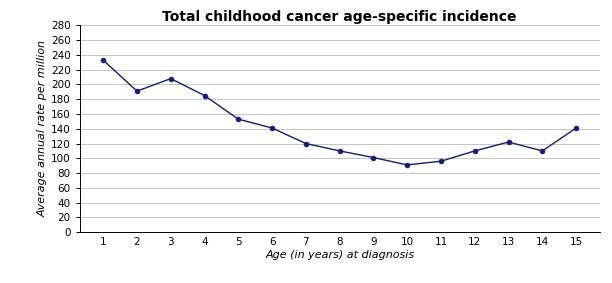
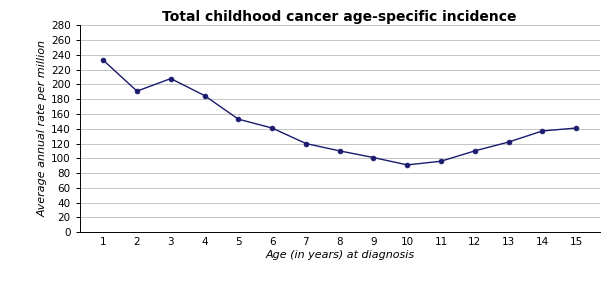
14: 110 -> 137
